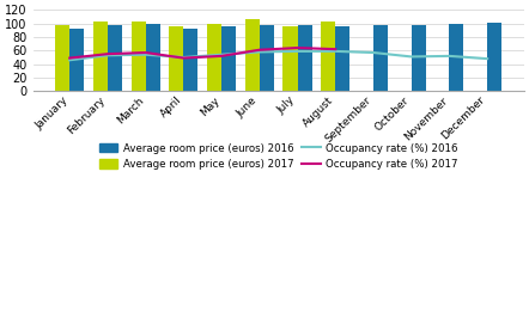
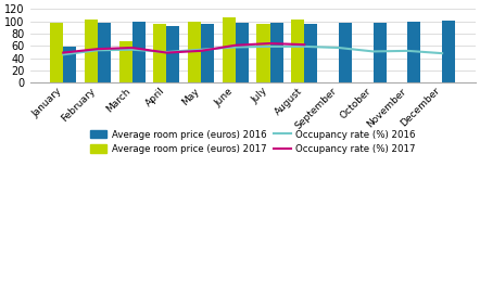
Average room price (euros) 2016/January: 93 -> 58
Average room price (euros) 2017/March: 103 -> 68
